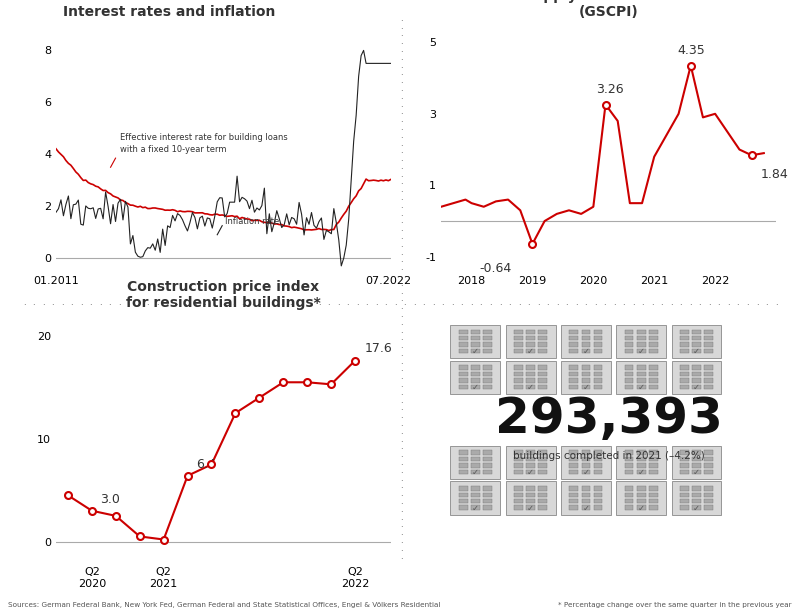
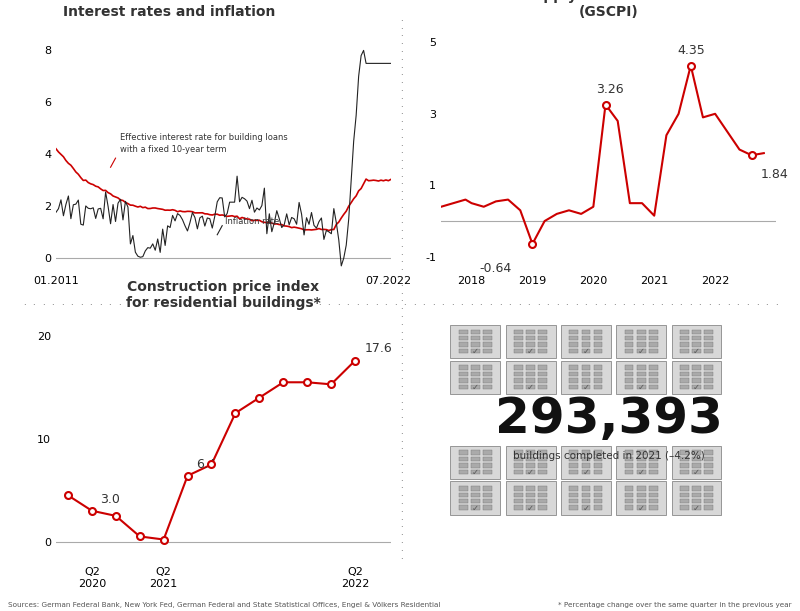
2021: 1.80 -> 0.15
